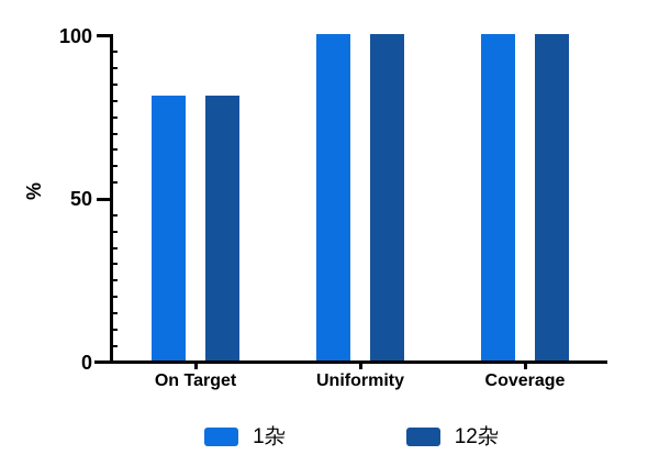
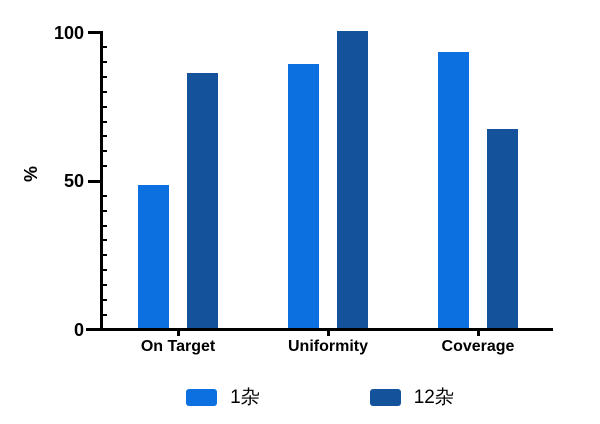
1杂/On Target: 81 -> 48
12杂/On Target: 81 -> 86
1杂/Uniformity: 100 -> 89
1杂/Coverage: 100 -> 93
12杂/Coverage: 100 -> 67
